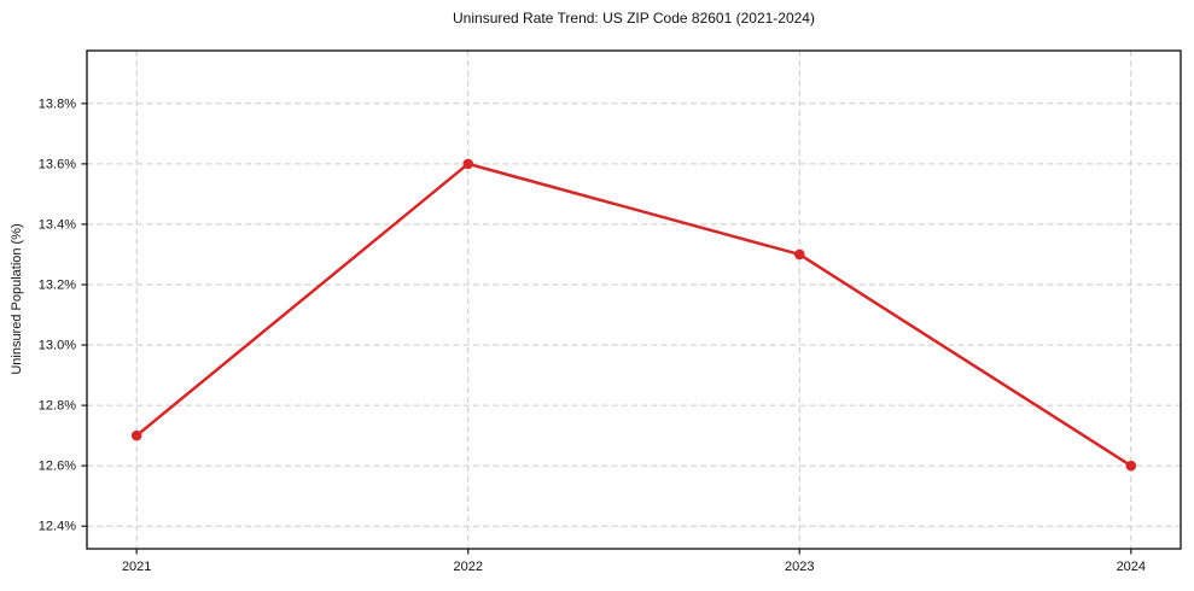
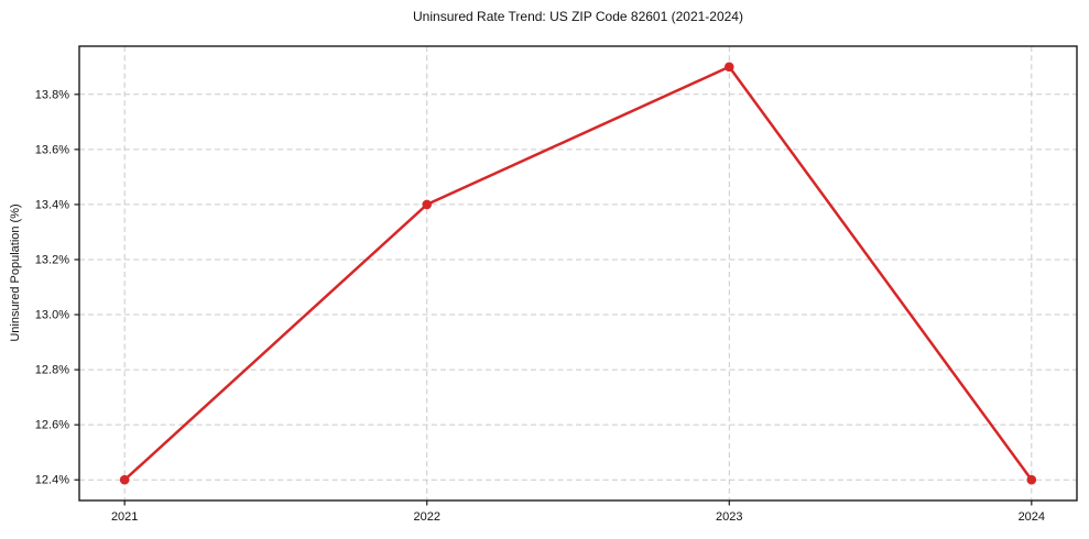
2021: 12.7% -> 12.4%
2022: 13.6% -> 13.4%
2023: 13.3% -> 13.9%
2024: 12.6% -> 12.4%
